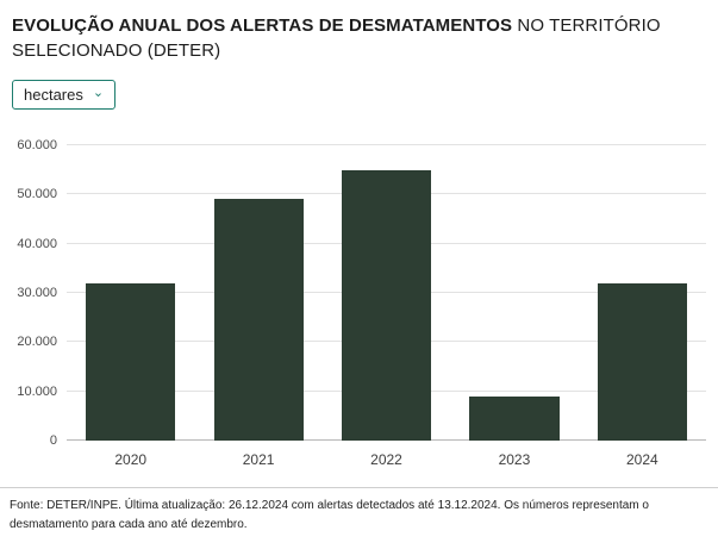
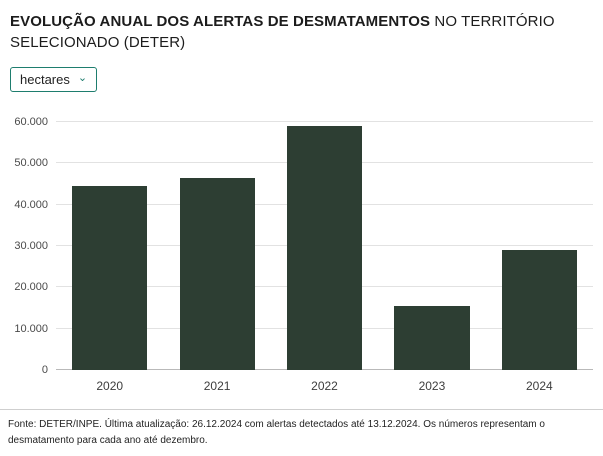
2020: 32000 -> 44000
2021: 49000 -> 46000
2022: 55000 -> 59000
2023: 9000 -> 16000
2024: 32000 -> 29000
